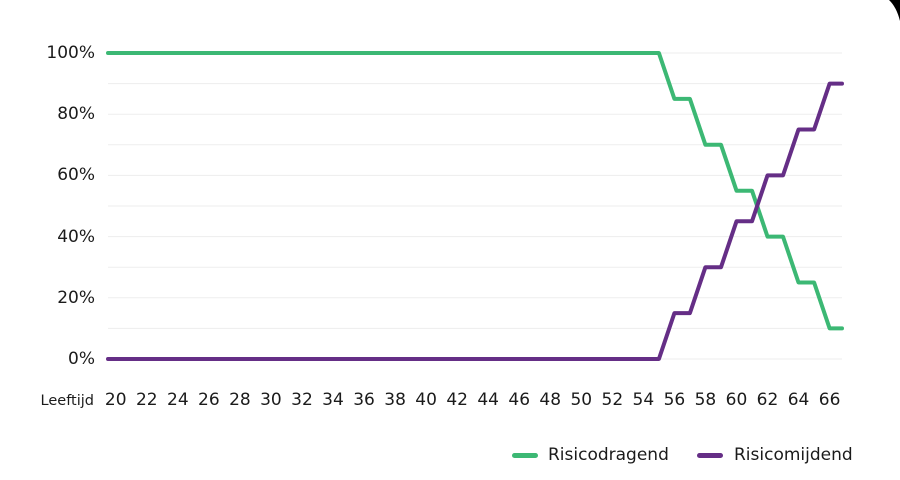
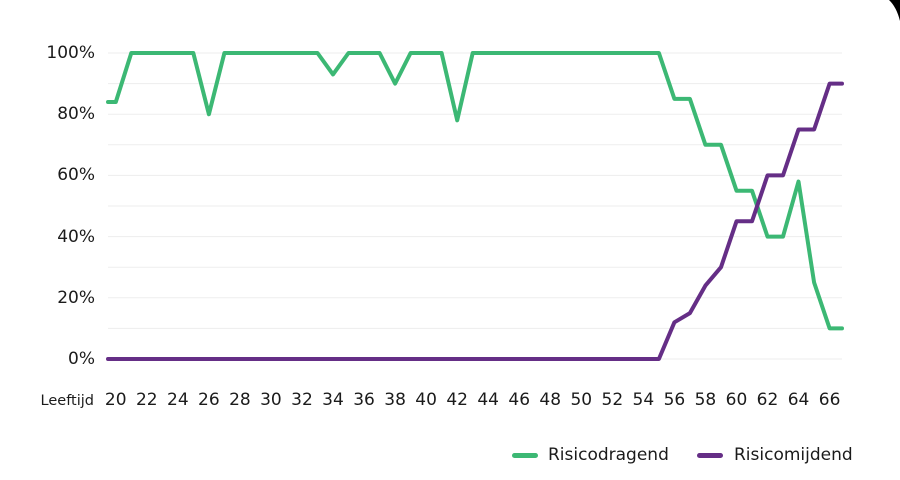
Risicodragend/20: 100% -> 84%
Risicodragend/26: 100% -> 80%
Risicodragend/34: 100% -> 93%
Risicodragend/38: 100% -> 90%
Risicodragend/42: 100% -> 78%
Risicomijdend/56: 15% -> 12%
Risicomijdend/58: 30% -> 24%
Risicodragend/64: 25% -> 58%
